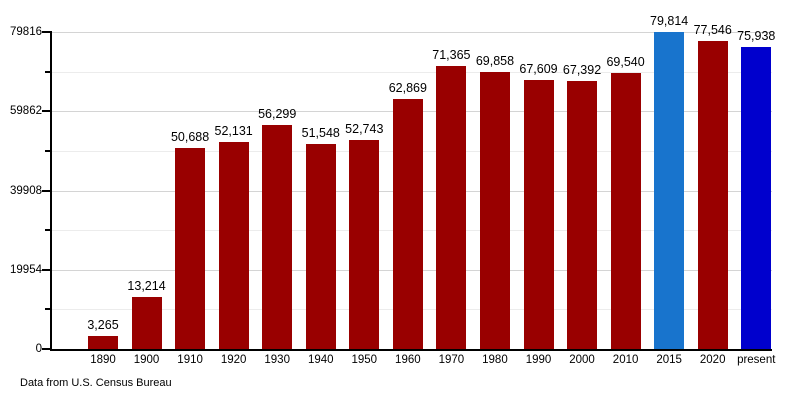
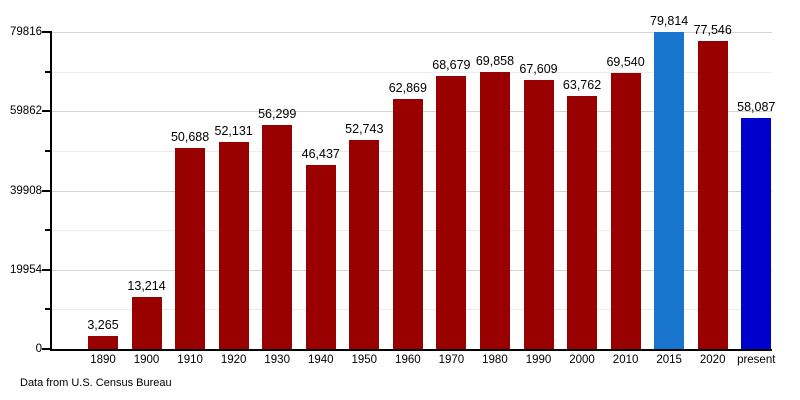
1940: 51,548 -> 46,437
1970: 71,365 -> 68,679
2000: 67,392 -> 63,762
present: 75,938 -> 58,087
